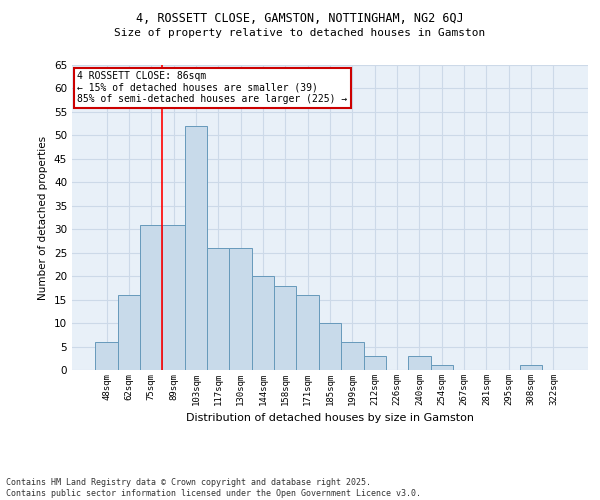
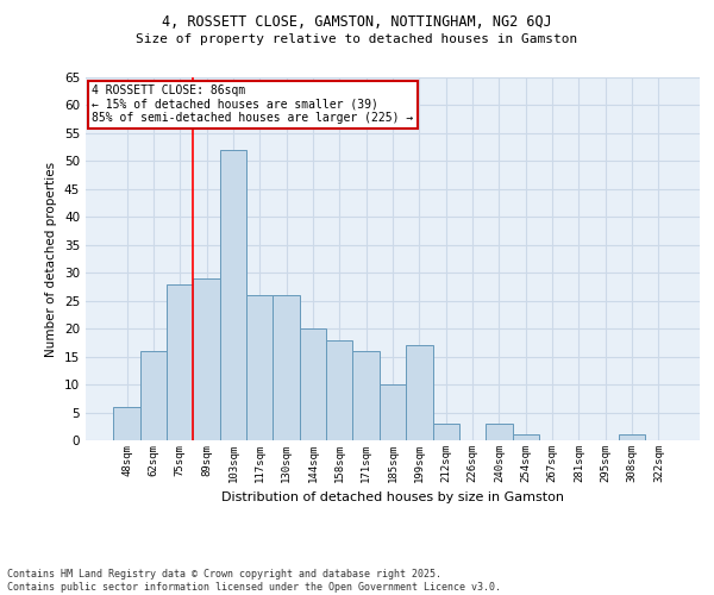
75sqm: 31 -> 28
89sqm: 31 -> 29
199sqm: 6 -> 17
